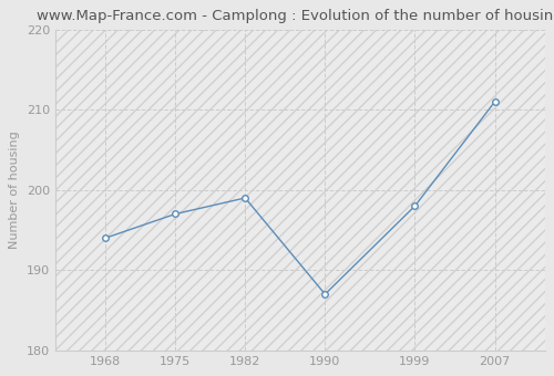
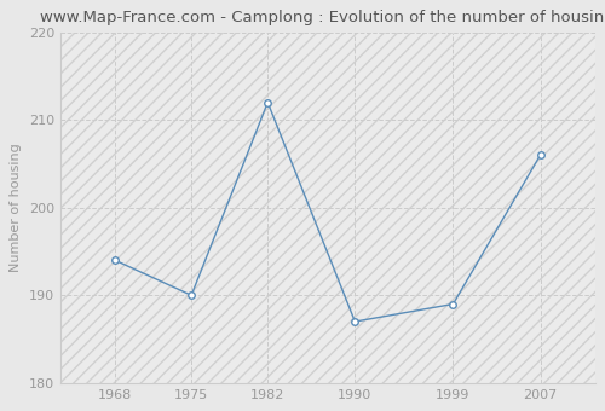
1975: 197 -> 190
1982: 199 -> 212
1999: 198 -> 189
2007: 211 -> 206
